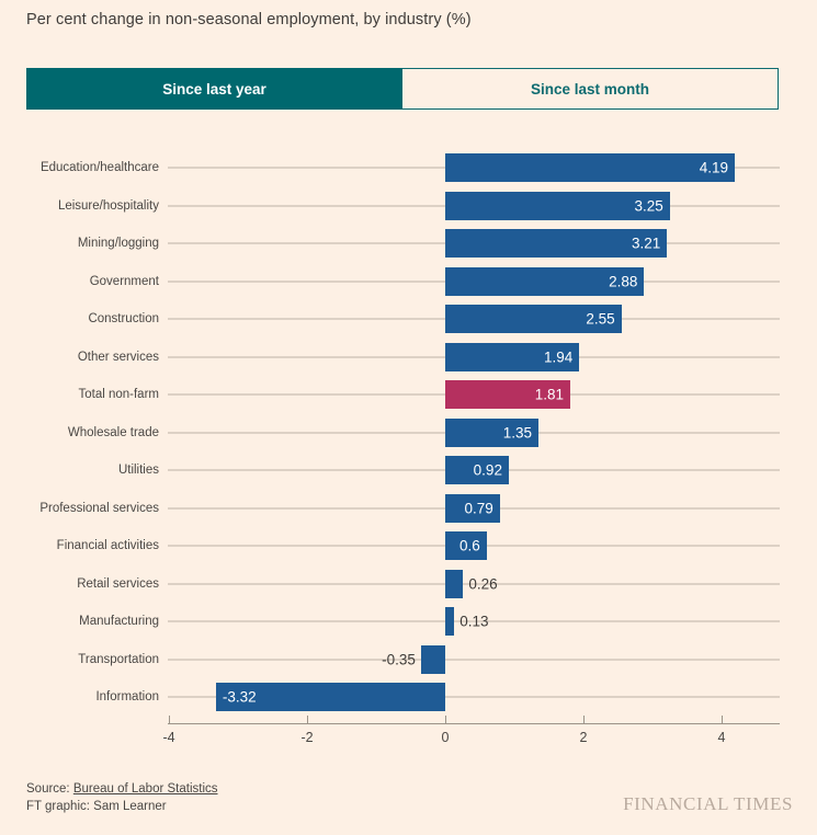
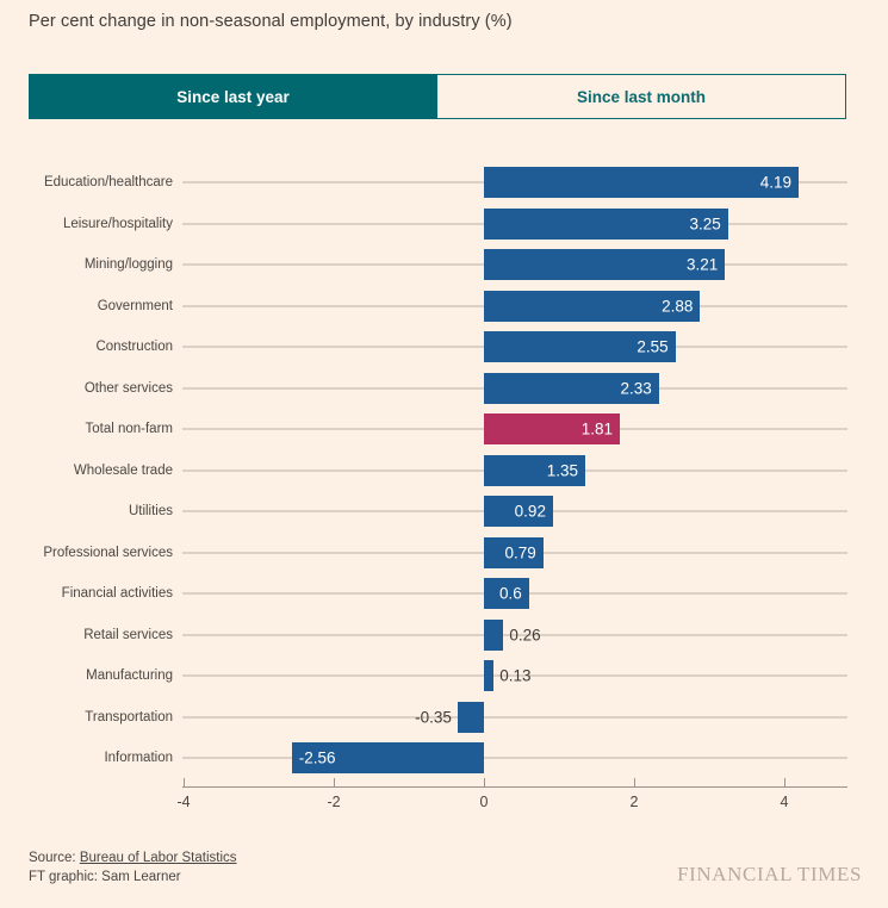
Other services: 1.94 -> 2.33
Information: -3.32 -> -2.56
